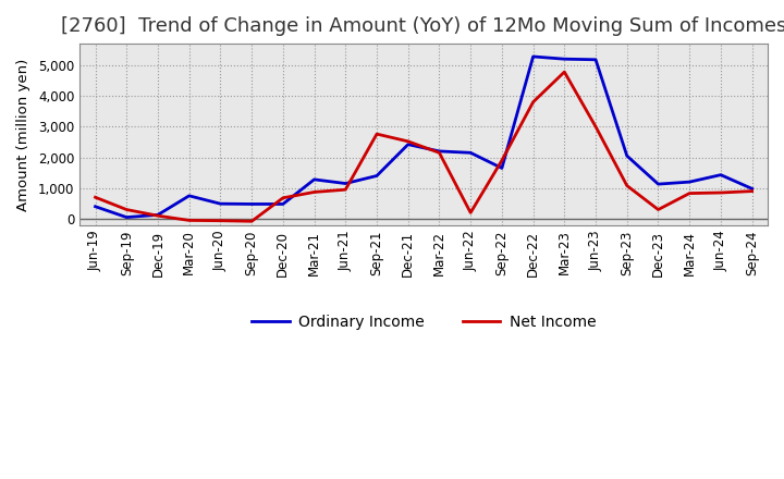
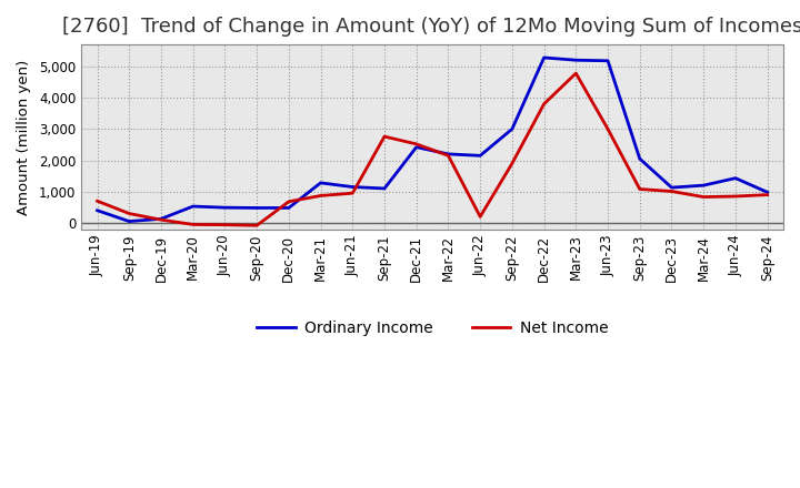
Ordinary Income/Mar-20: 750 -> 530
Ordinary Income/Sep-21: 1,400 -> 1,100
Ordinary Income/Sep-22: 1,650 -> 3,000
Net Income/Dec-23: 300 -> 1,010
